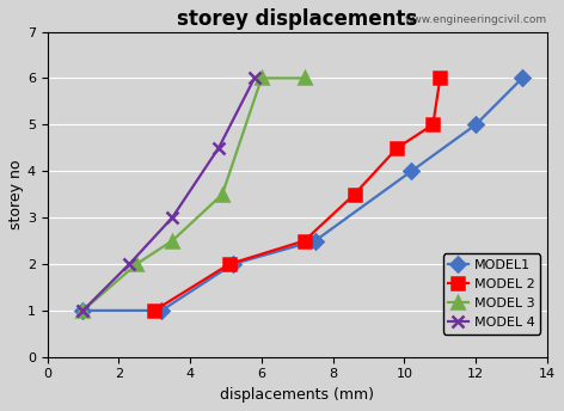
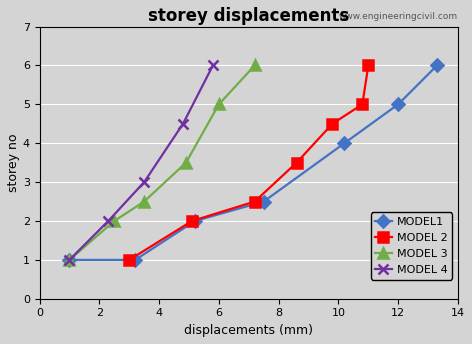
MODEL 3/6: 6.0 -> 5.0
